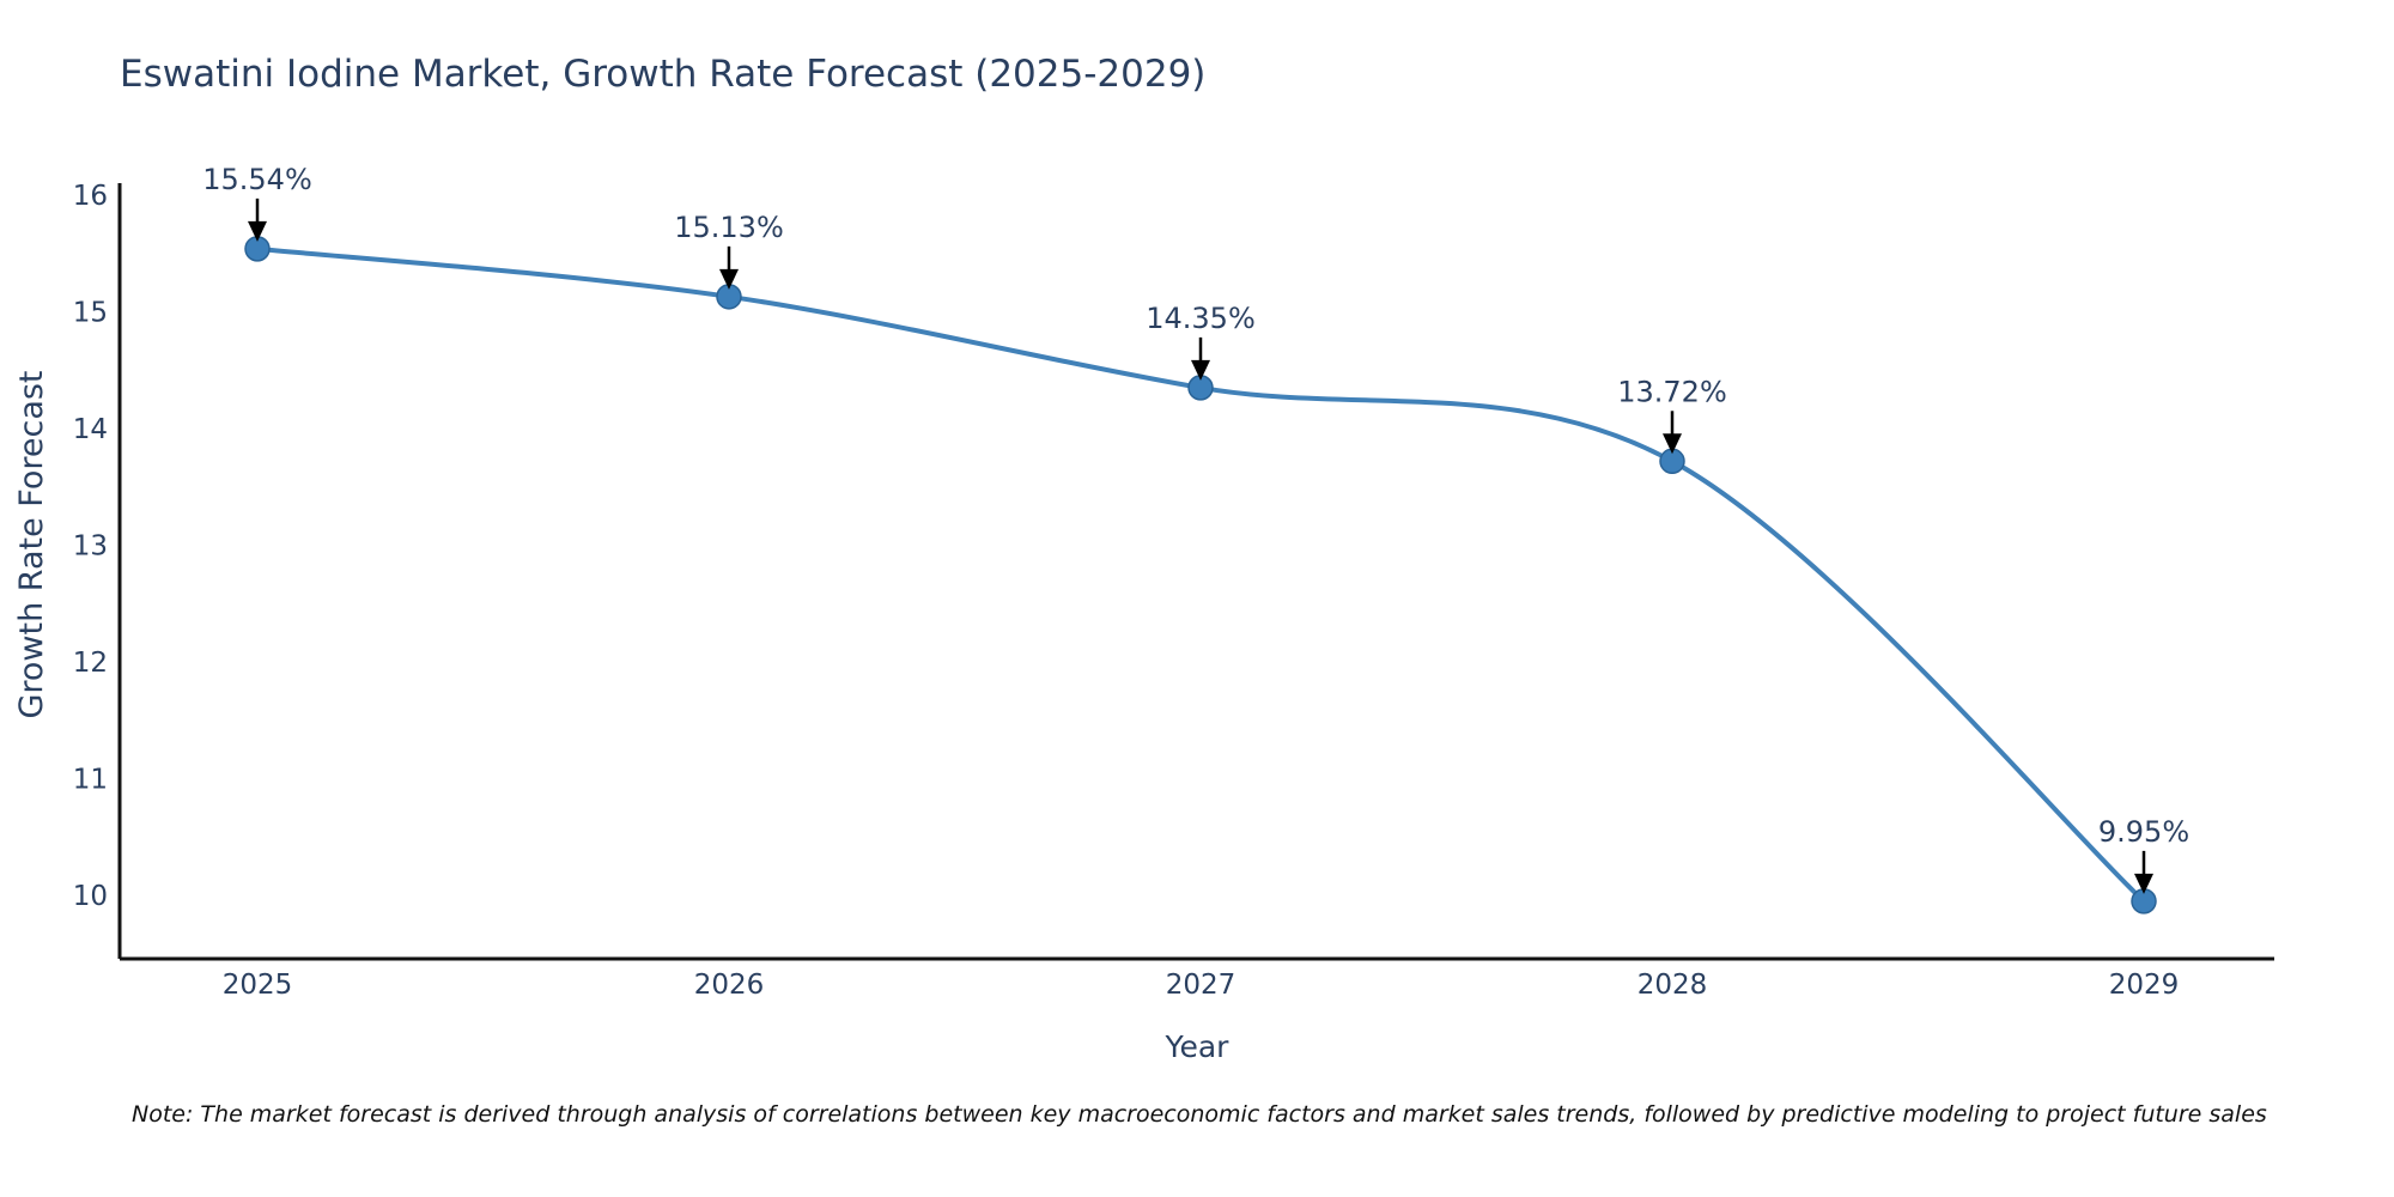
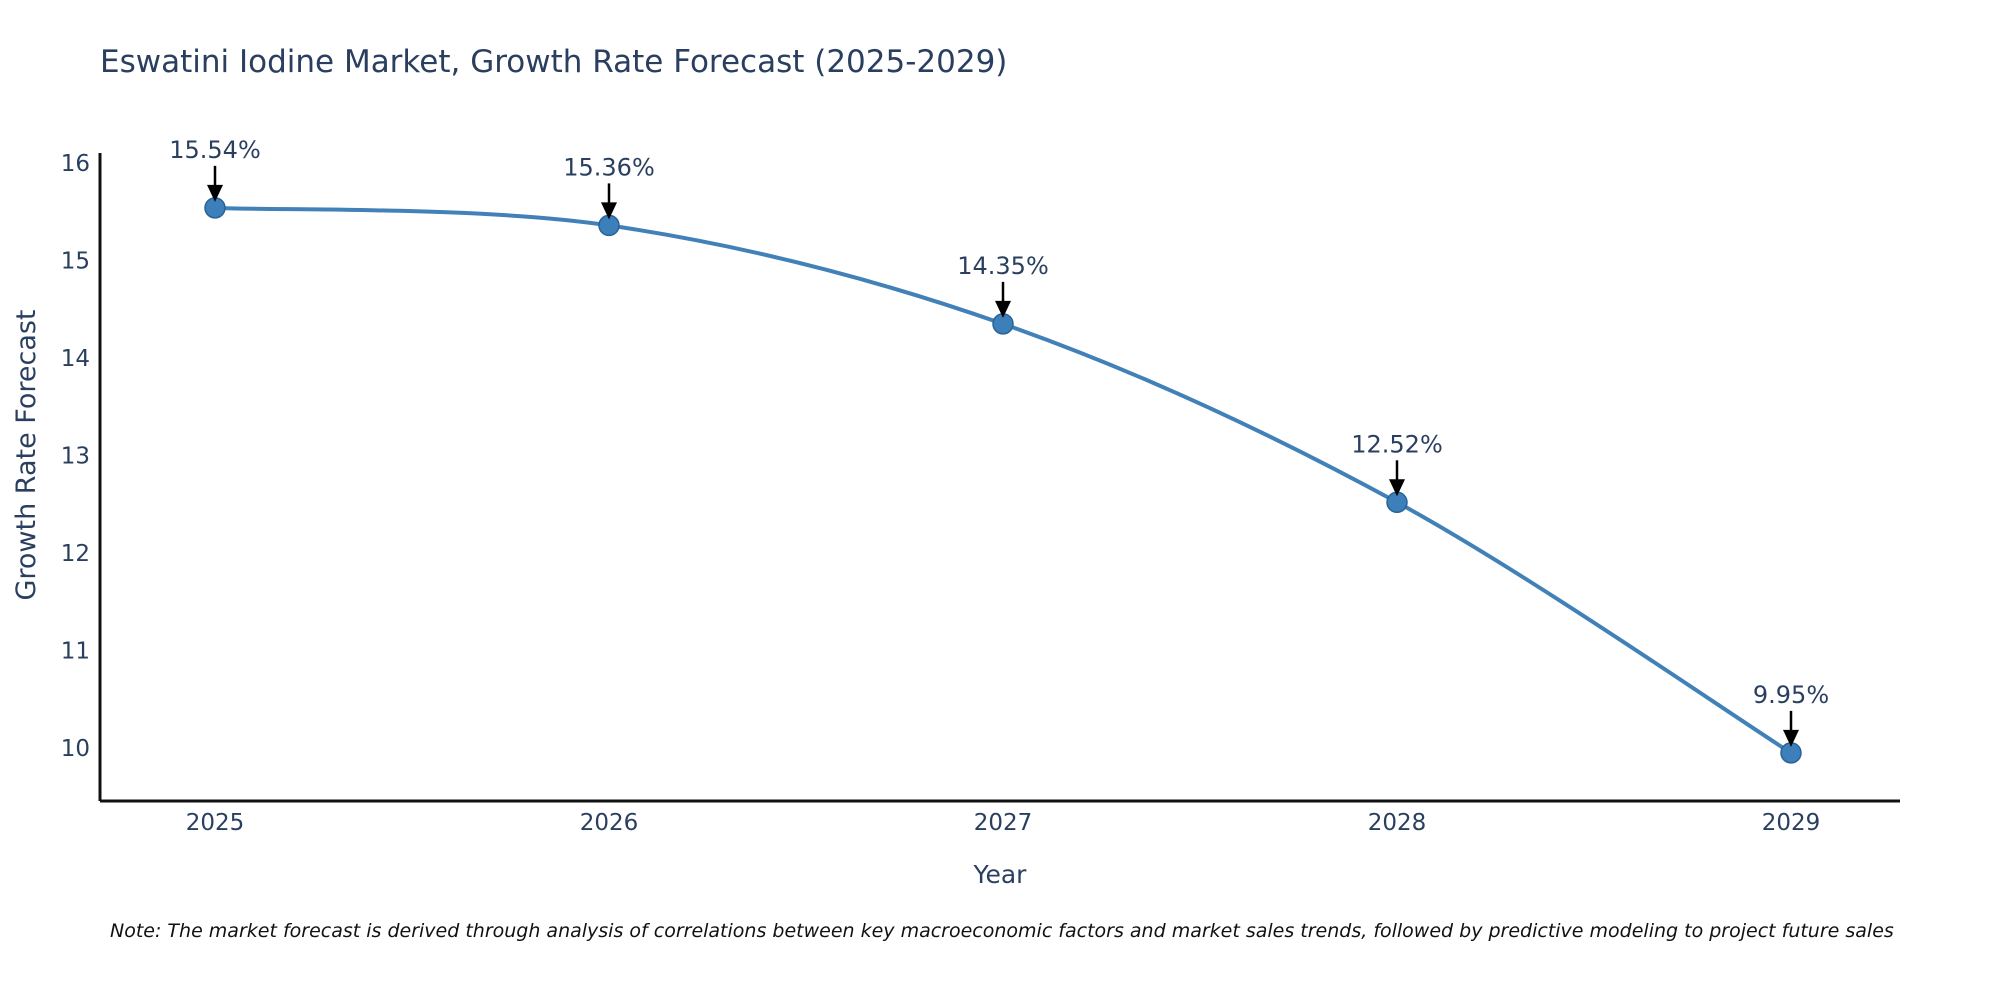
2026: 15.13% -> 15.36%
2028: 13.72% -> 12.52%
